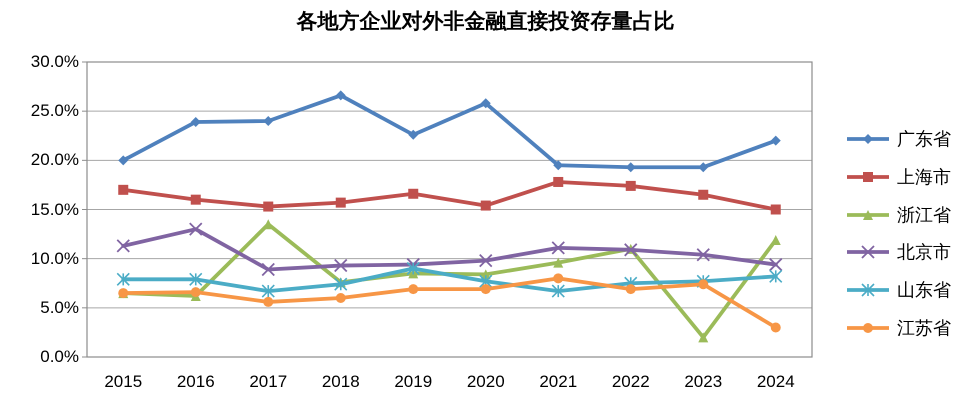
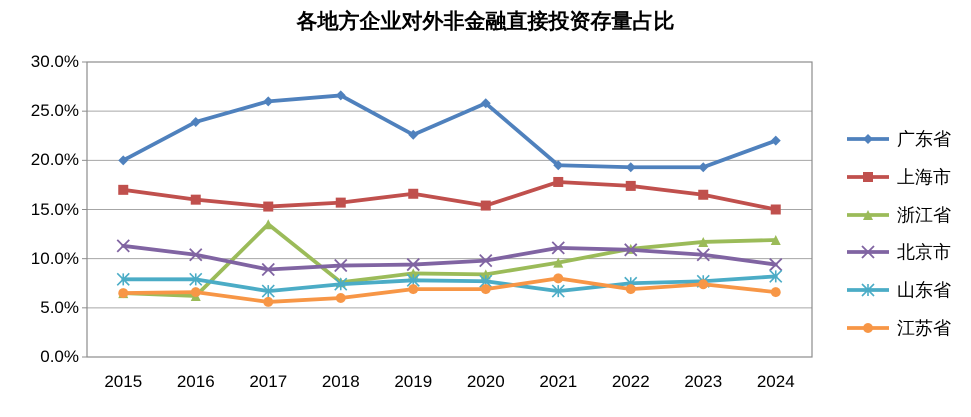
北京市/2016: 13% -> 10%
广东省/2017: 24% -> 26%
山东省/2019: 9% -> 8%
浙江省/2023: 2% -> 12%
江苏省/2024: 3% -> 7%
